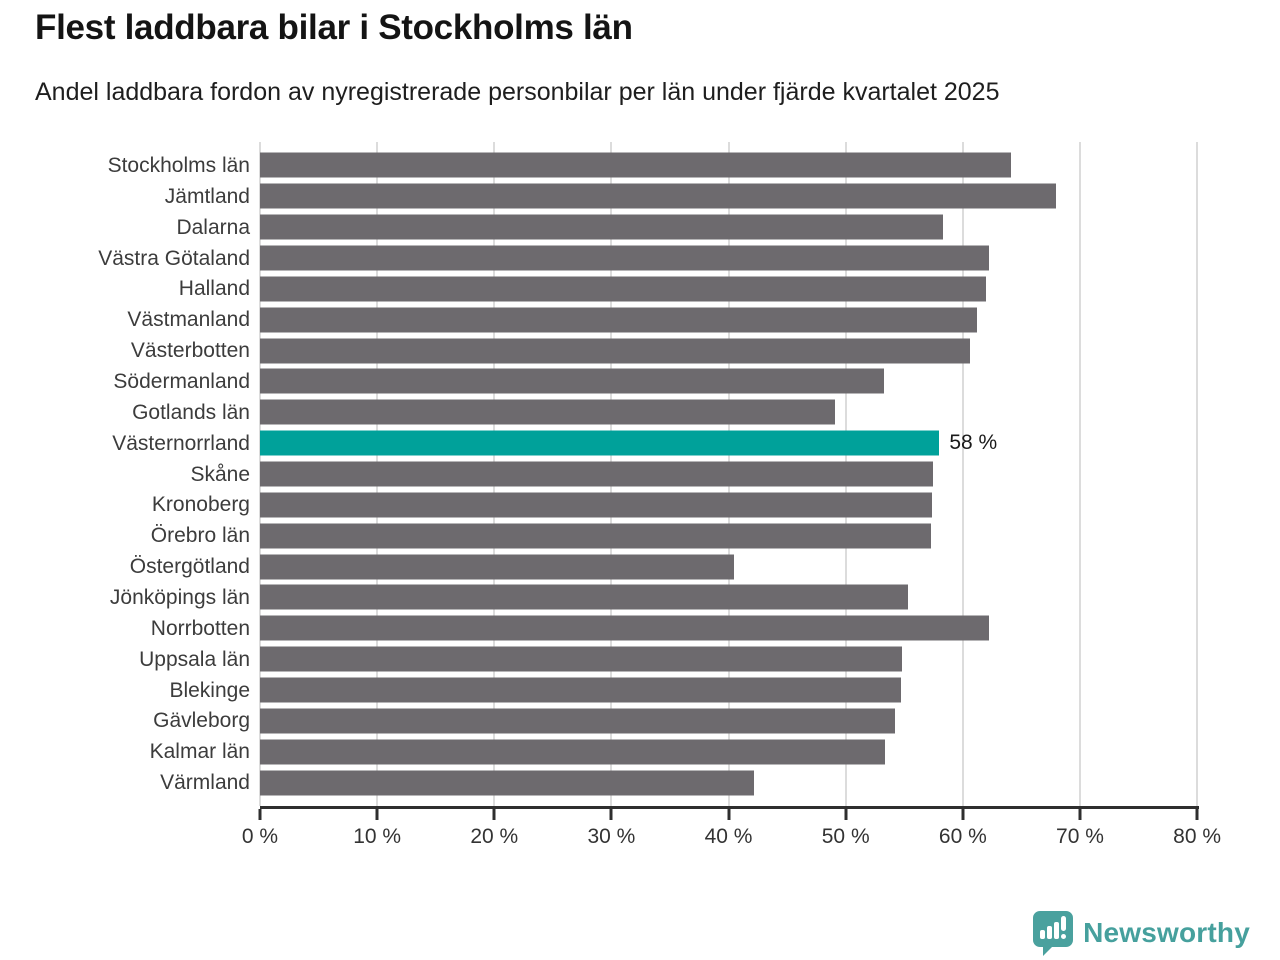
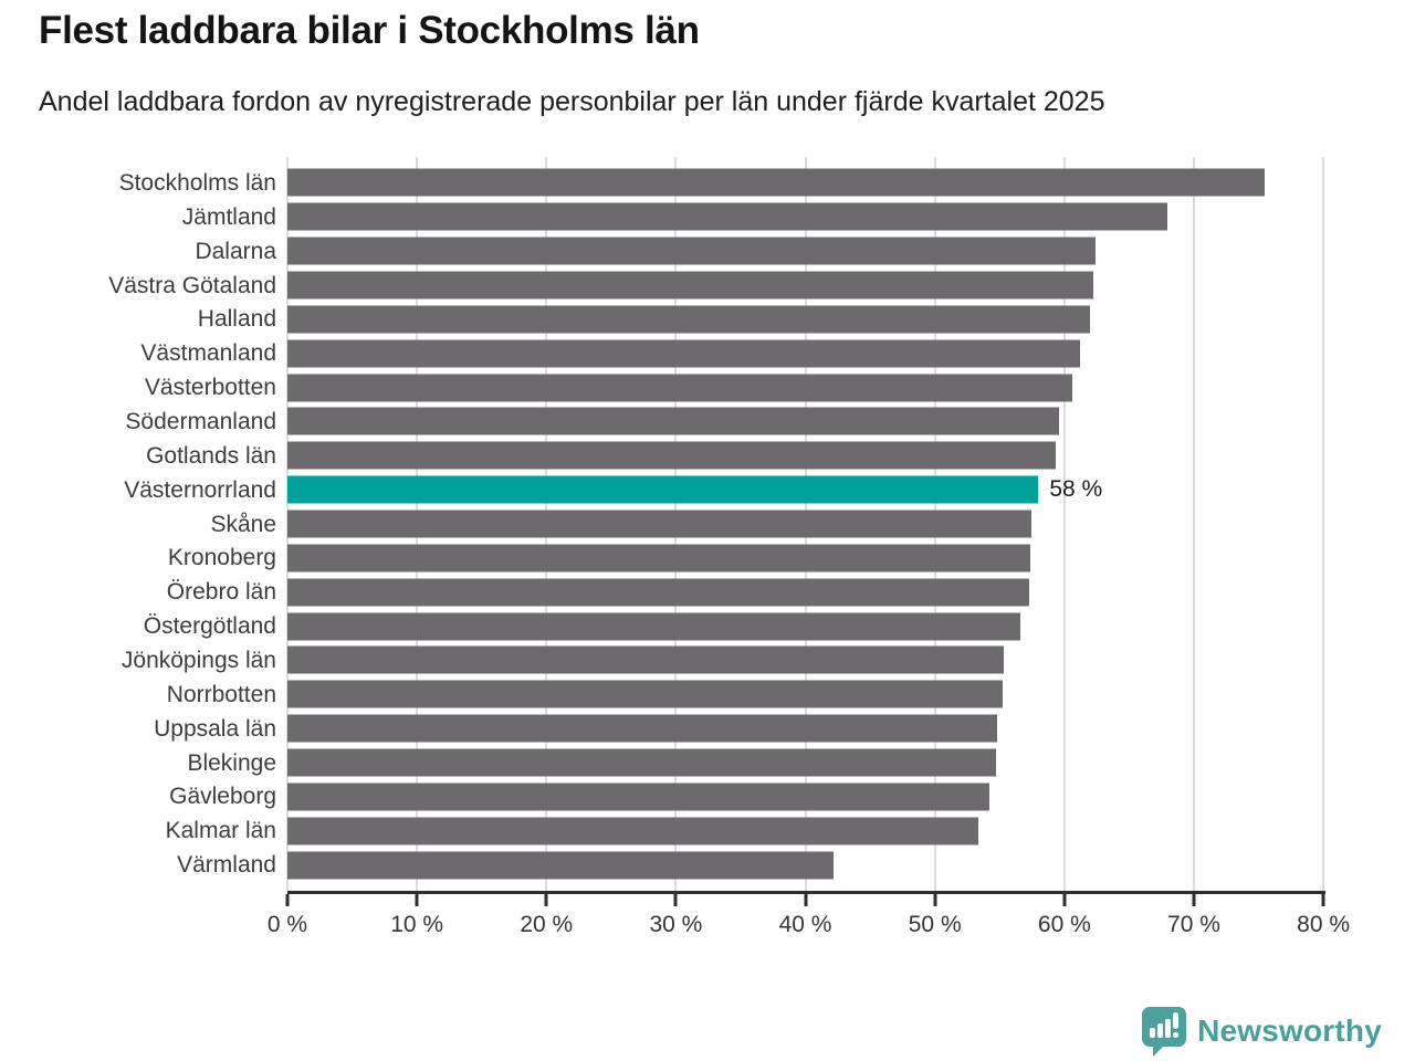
Stockholms län: 64.1% -> 75.5%
Dalarna: 58.3% -> 62.4%
Södermanland: 53.3% -> 59.6%
Gotlands län: 49.1% -> 59.3%
Östergötland: 40.5% -> 56.6%
Norrbotten: 62.2% -> 55.2%
